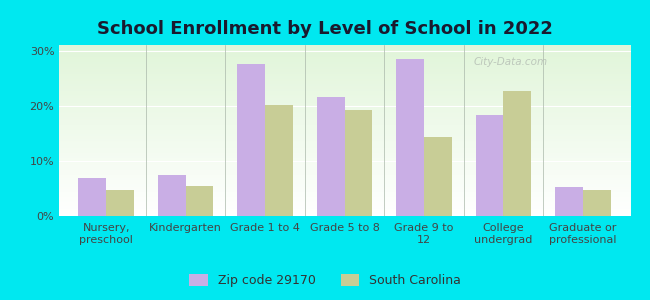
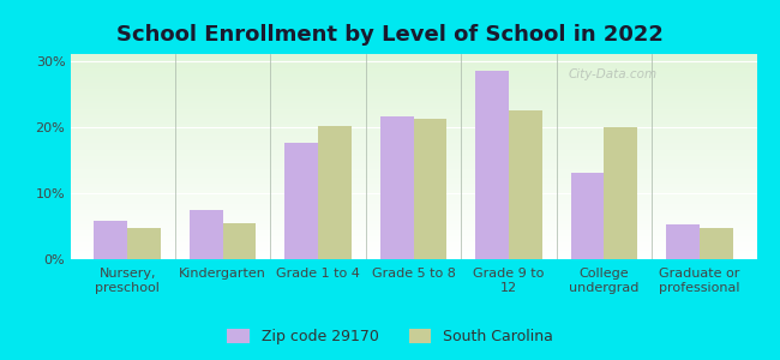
Zip code 29170/Nursery, preschool: 6.8% -> 5.8%
Zip code 29170/Grade 1 to 4: 27.6% -> 17.5%
South Carolina/Grade 5 to 8: 19.2% -> 21.2%
South Carolina/Grade 9 to 12: 14.4% -> 22.5%
Zip code 29170/College undergrad: 18.4% -> 13.0%
South Carolina/College undergrad: 22.6% -> 20.0%
